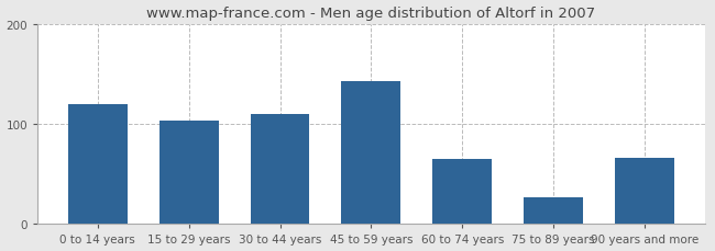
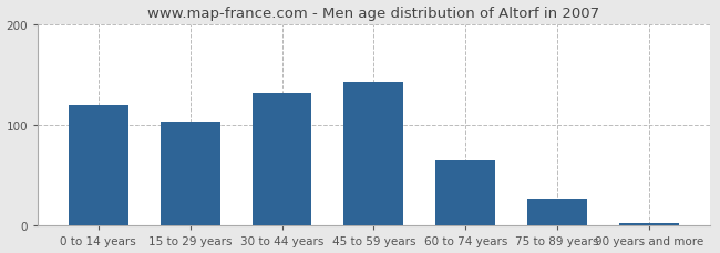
30 to 44 years: 110 -> 132
90 years and more: 66 -> 3
